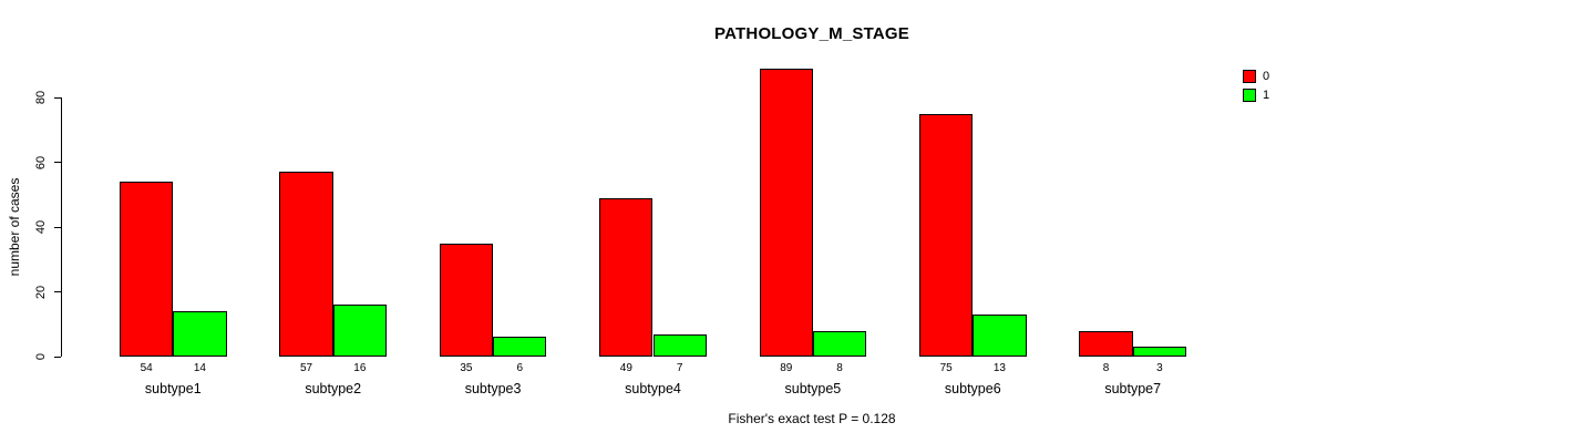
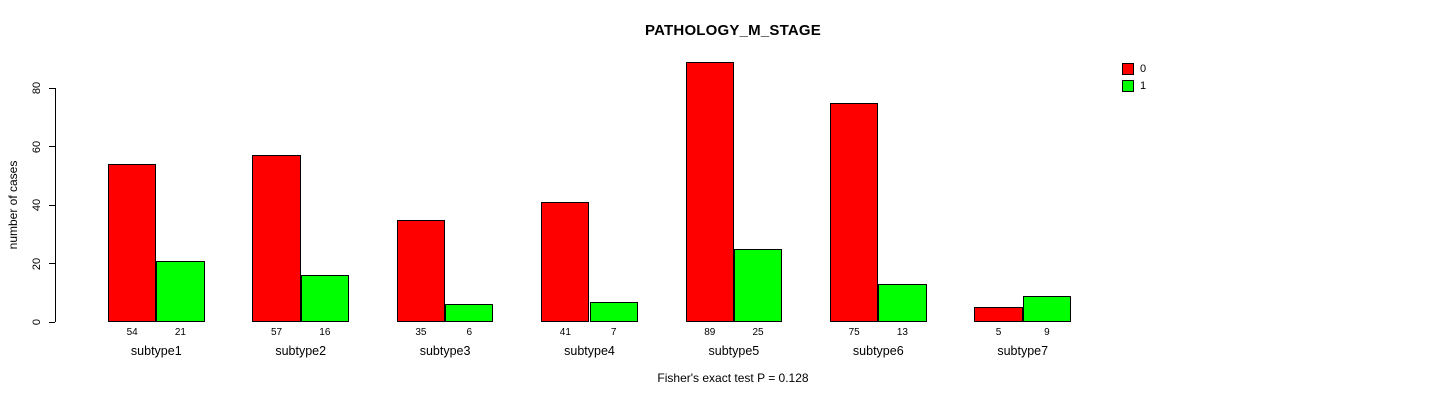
1/subtype1: 14 -> 21
0/subtype4: 49 -> 41
1/subtype5: 8 -> 25
0/subtype7: 8 -> 5
1/subtype7: 3 -> 9
